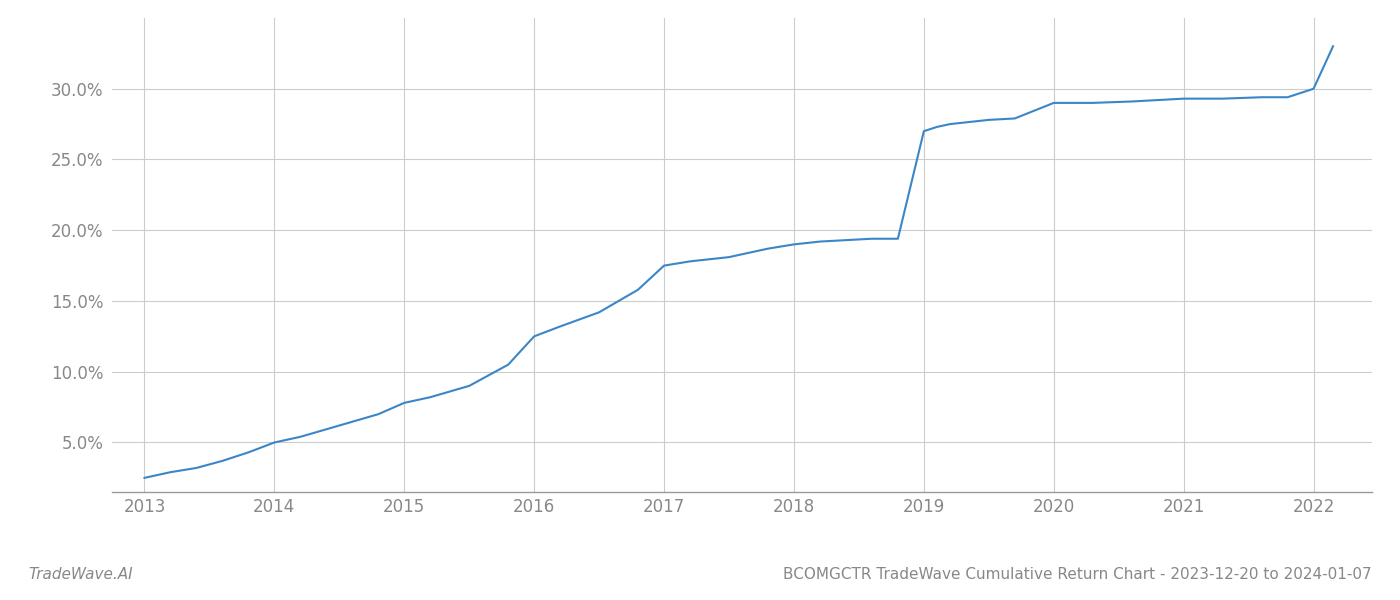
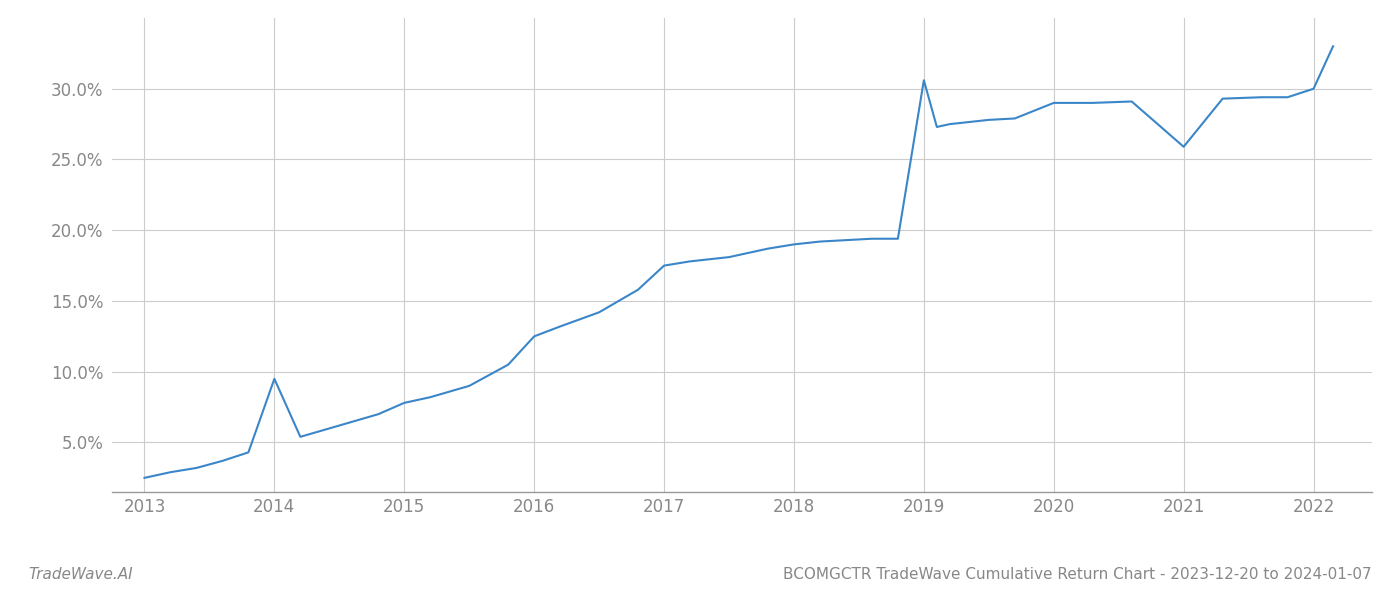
2014: 5.0% -> 9.5%
2019: 27.0% -> 30.6%
2021: 29.3% -> 25.9%
